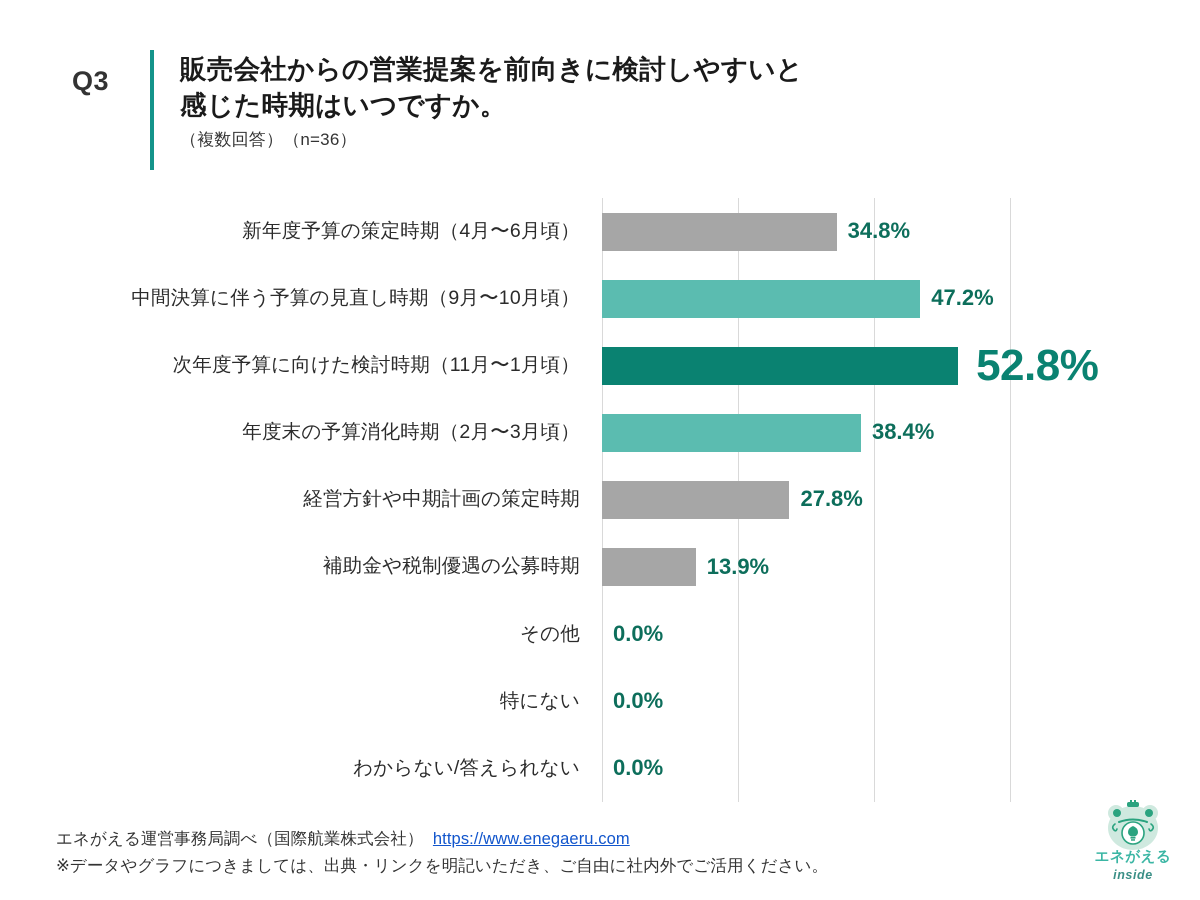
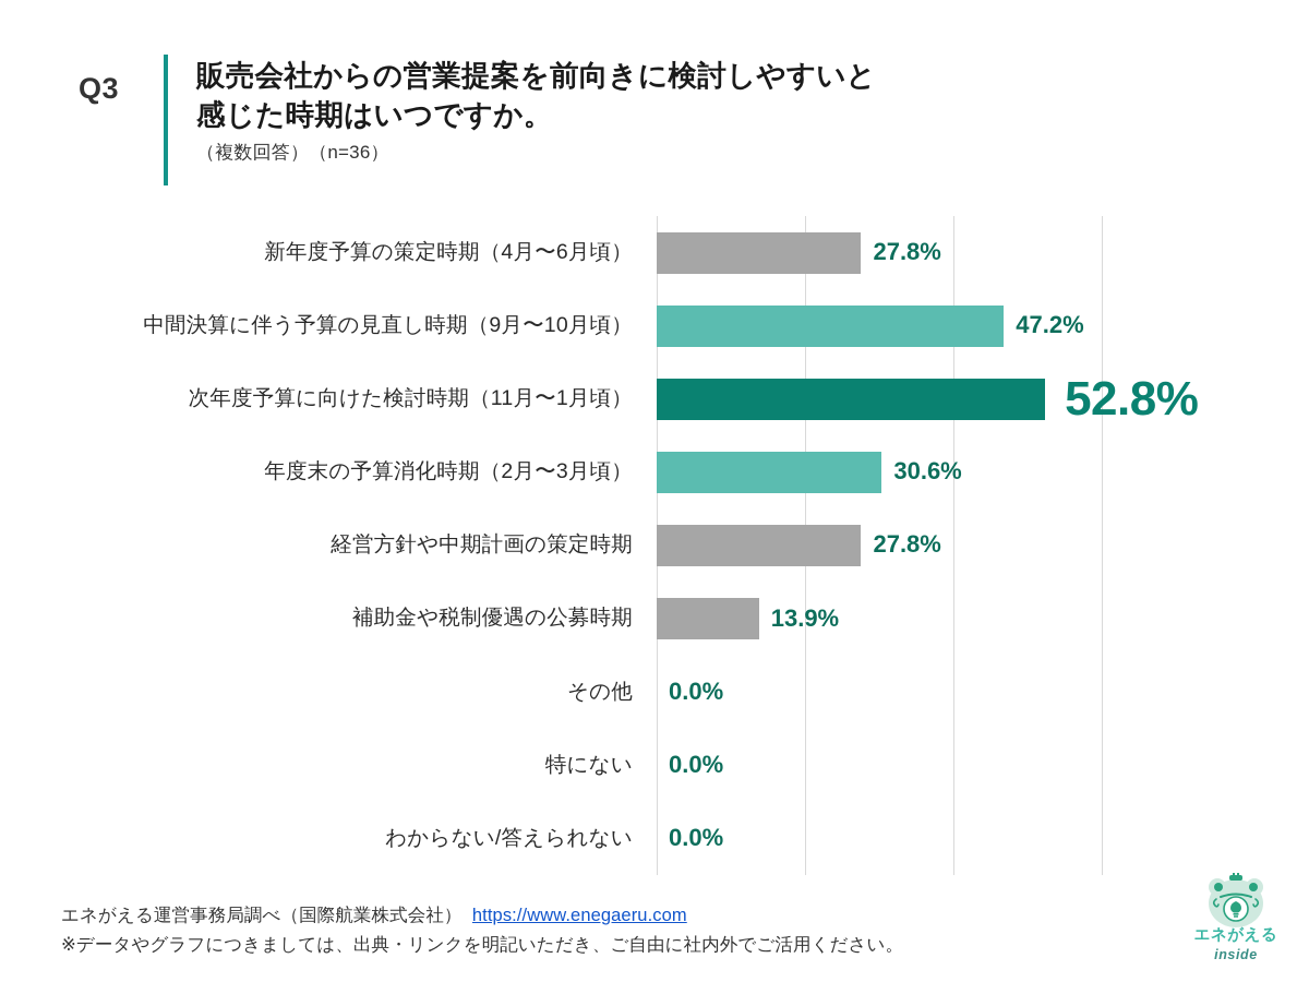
新年度予算の策定時期（4月〜6月頃）: 34.8% -> 27.8%
年度末の予算消化時期（2月〜3月頃）: 38.4% -> 30.6%
